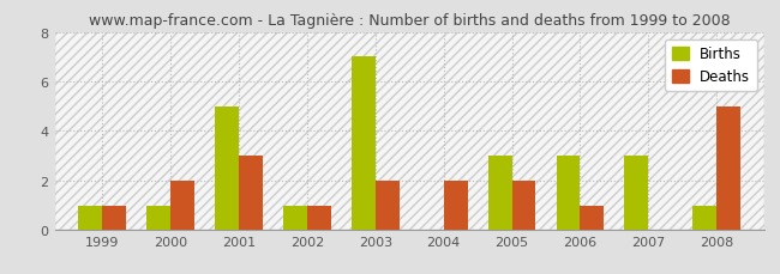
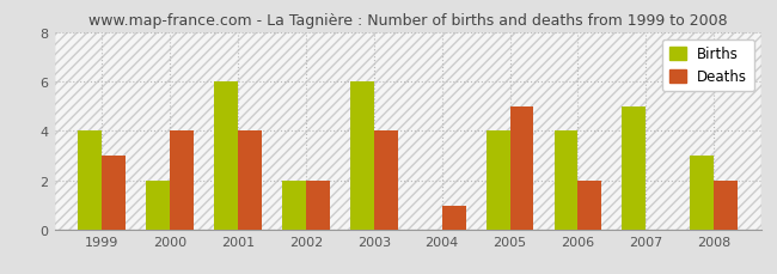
Births/1999: 1 -> 4
Deaths/1999: 1 -> 3
Births/2000: 1 -> 2
Deaths/2000: 2 -> 4
Births/2001: 5 -> 6
Deaths/2001: 3 -> 4
Births/2002: 1 -> 2
Deaths/2002: 1 -> 2
Births/2003: 7 -> 6
Deaths/2003: 2 -> 4
Deaths/2004: 2 -> 1
Births/2005: 3 -> 4
Deaths/2005: 2 -> 5
Births/2006: 3 -> 4
Deaths/2006: 1 -> 2
Births/2007: 3 -> 5
Births/2008: 1 -> 3
Deaths/2008: 5 -> 2
